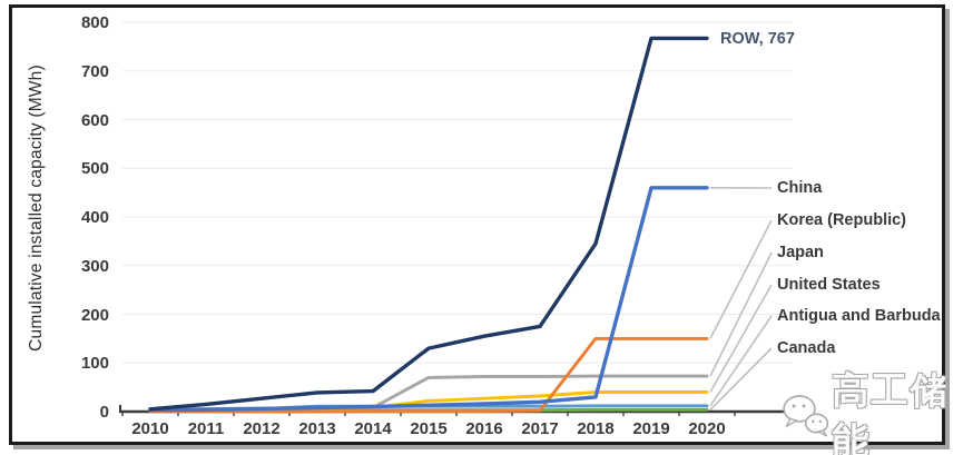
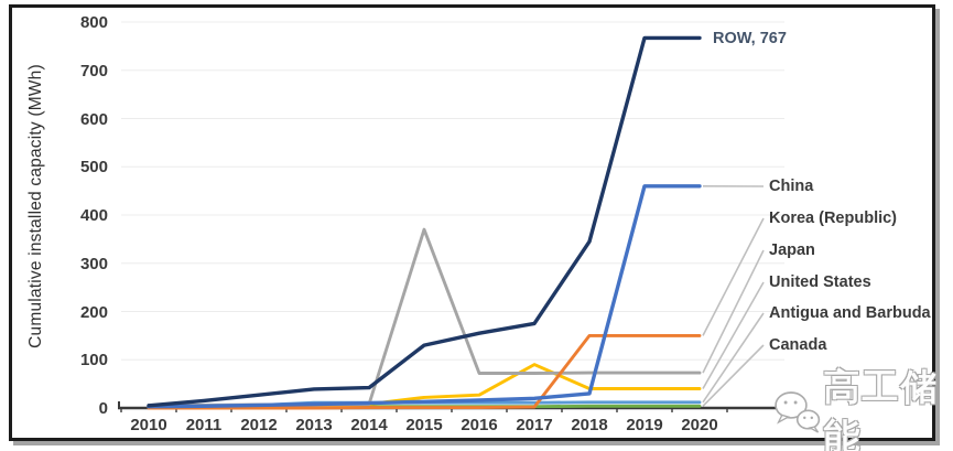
Japan/2015: 70 -> 370
United States/2017: 30 -> 90
